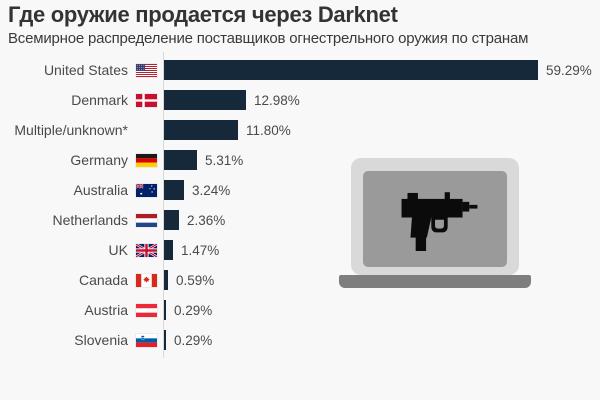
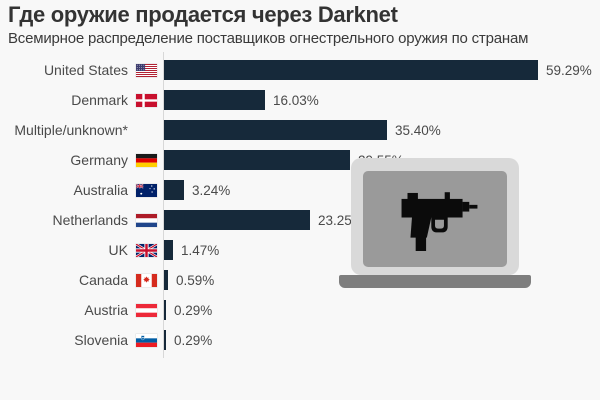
Denmark: 12.98% -> 16.03%
Multiple/unknown*: 11.80% -> 35.40%
Germany: 5.31% -> 29.55%
Netherlands: 2.36% -> 23.25%
